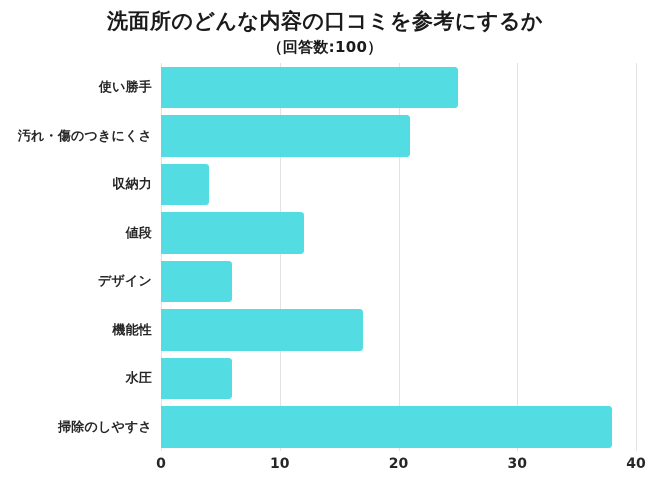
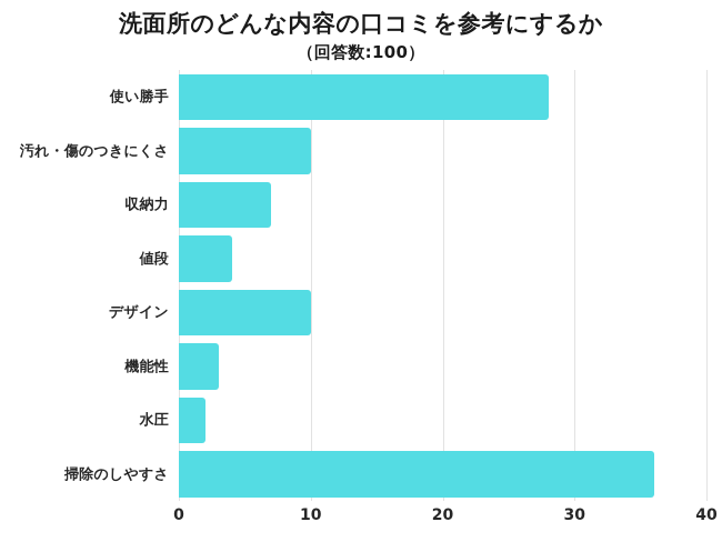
使い勝手: 25 -> 28
汚れ・傷のつきにくさ: 21 -> 10
収納力: 4 -> 7
値段: 12 -> 4
デザイン: 6 -> 10
機能性: 17 -> 3
水圧: 6 -> 2
掃除のしやすさ: 38 -> 36
